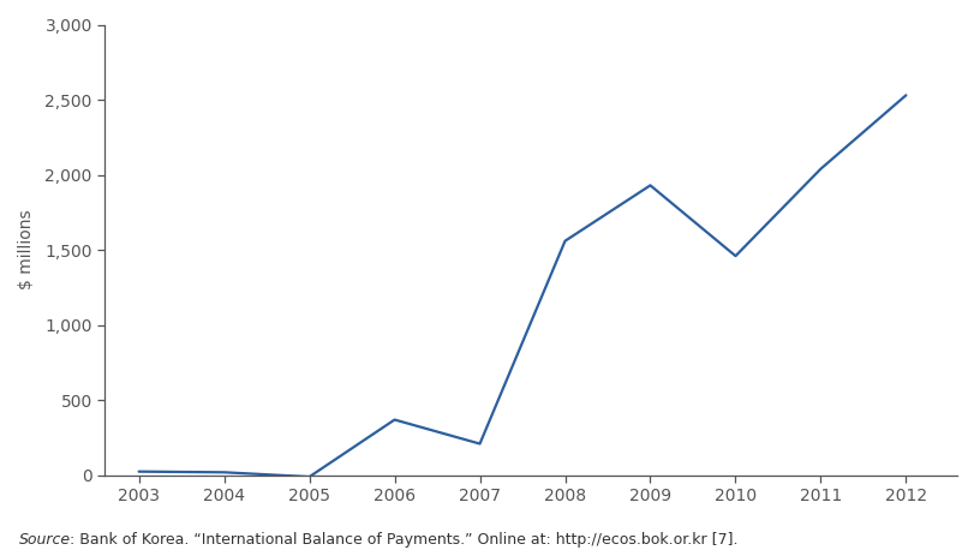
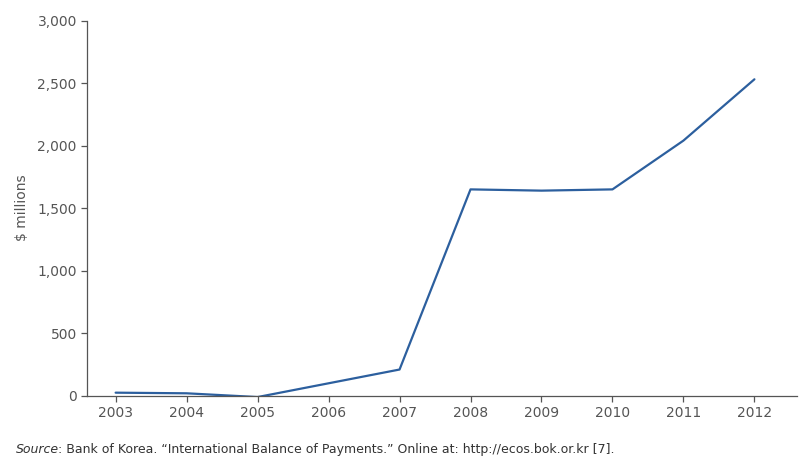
2006: 370 -> 100
2008: 1,560 -> 1,650
2009: 1,930 -> 1,640
2010: 1,460 -> 1,650
